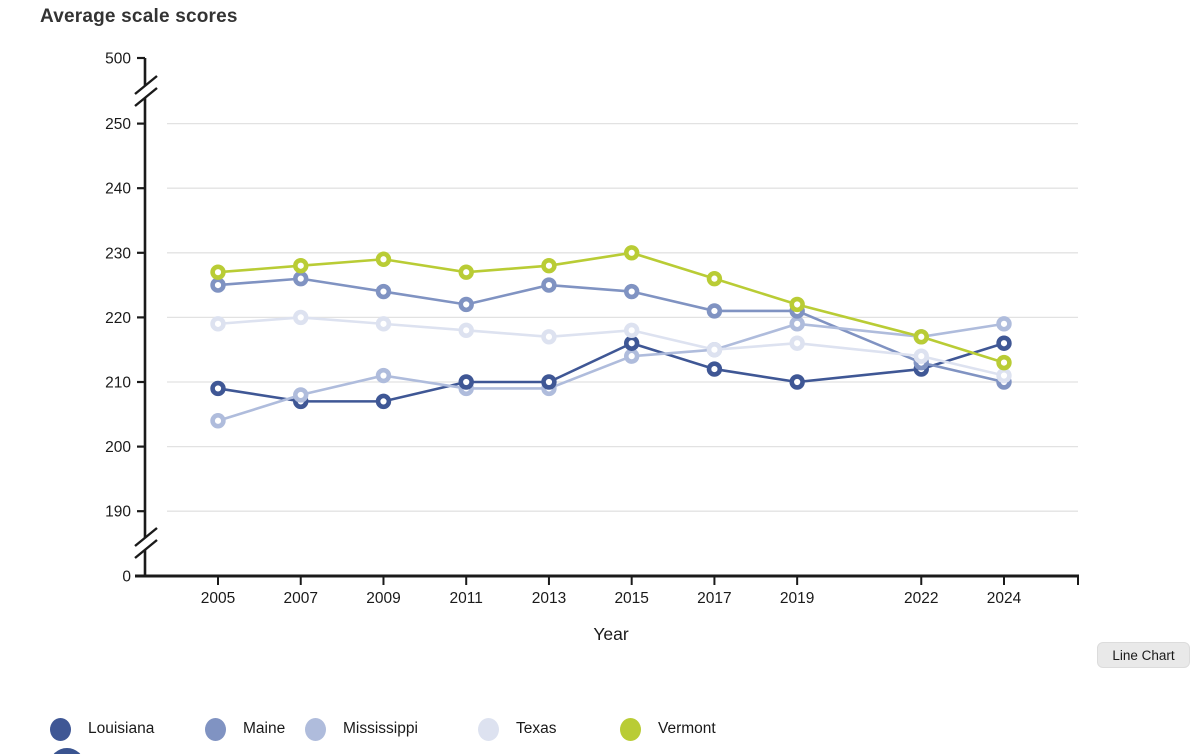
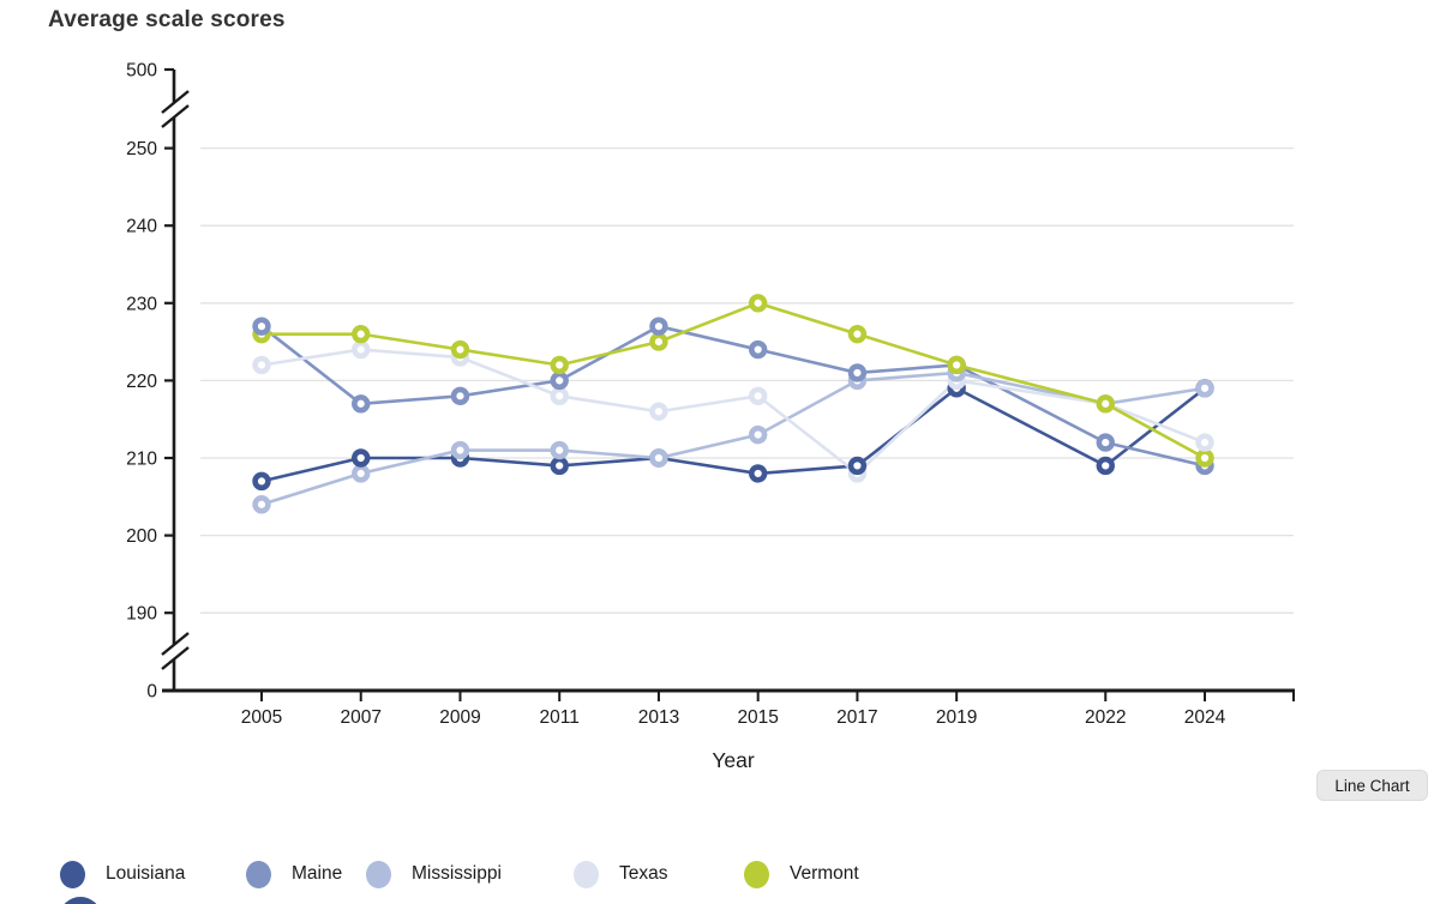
Louisiana/2005: 209 -> 207
Maine/2005: 225 -> 227
Texas/2005: 219 -> 222
Vermont/2005: 227 -> 226
Louisiana/2007: 207 -> 210
Maine/2007: 226 -> 217
Texas/2007: 220 -> 224
Vermont/2007: 228 -> 226
Louisiana/2009: 207 -> 210
Maine/2009: 224 -> 218
Texas/2009: 219 -> 223
Vermont/2009: 229 -> 224
Louisiana/2011: 210 -> 209
Maine/2011: 222 -> 220
Mississippi/2011: 209 -> 211
Vermont/2011: 227 -> 222
Maine/2013: 225 -> 227
Mississippi/2013: 209 -> 210
Texas/2013: 217 -> 216
Vermont/2013: 228 -> 225
Louisiana/2015: 216 -> 208
Mississippi/2015: 214 -> 213
Louisiana/2017: 212 -> 209
Mississippi/2017: 215 -> 220
Texas/2017: 215 -> 208
Louisiana/2019: 210 -> 219
Maine/2019: 221 -> 222
Mississippi/2019: 219 -> 221
Texas/2019: 216 -> 220
Louisiana/2022: 212 -> 209
Maine/2022: 213 -> 212
Texas/2022: 214 -> 217
Louisiana/2024: 216 -> 219
Maine/2024: 210 -> 209
Texas/2024: 211 -> 212
Vermont/2024: 213 -> 210
